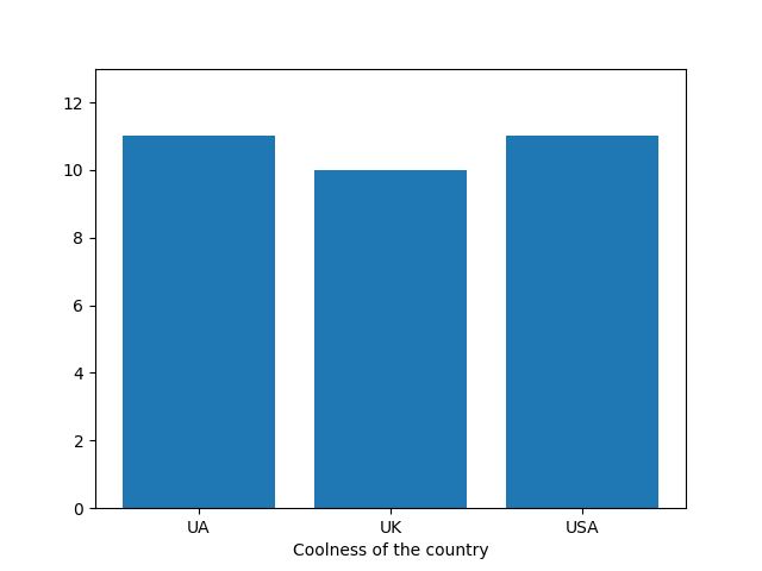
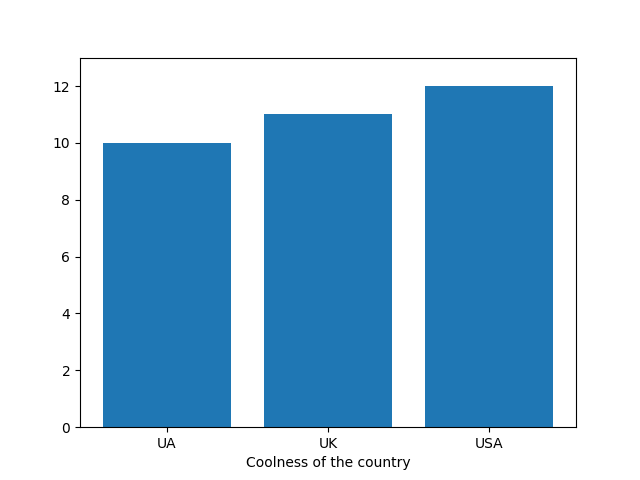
UA: 11 -> 10
UK: 10 -> 11
USA: 11 -> 12
